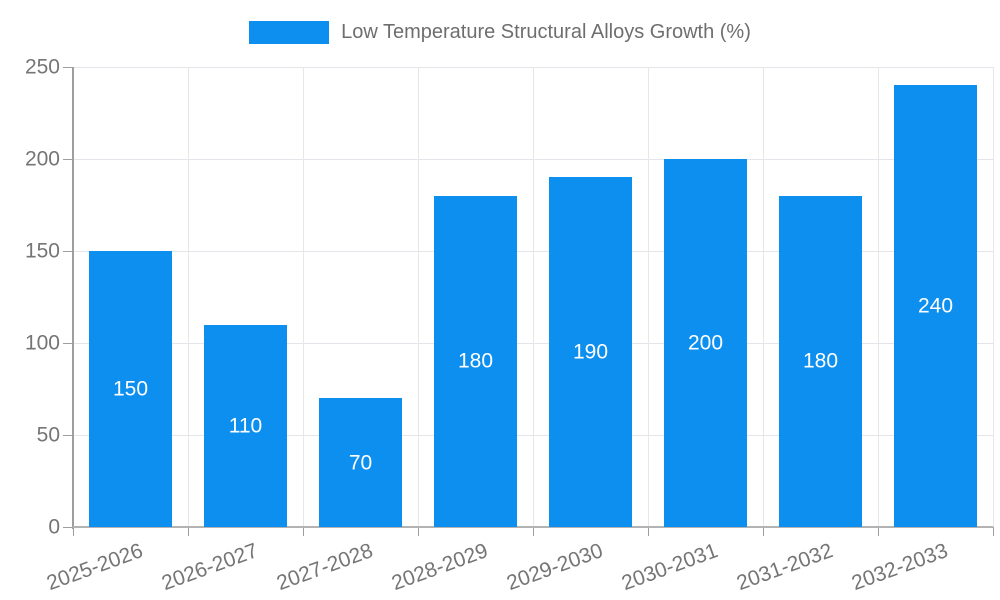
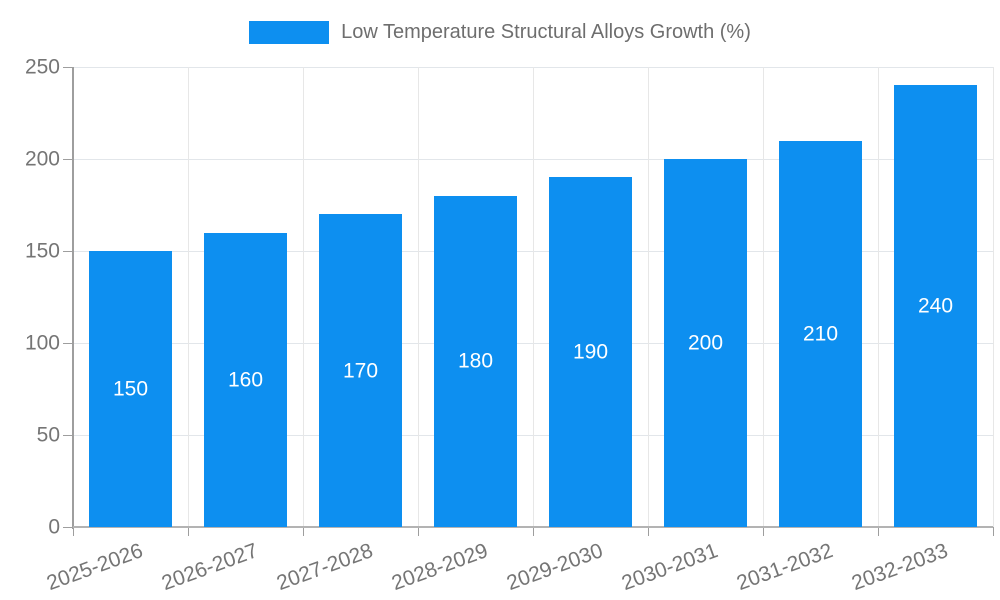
2026-2027: 110 -> 160
2027-2028: 70 -> 170
2031-2032: 180 -> 210
